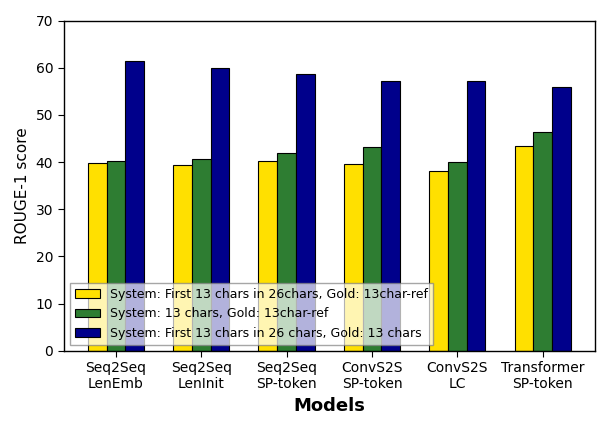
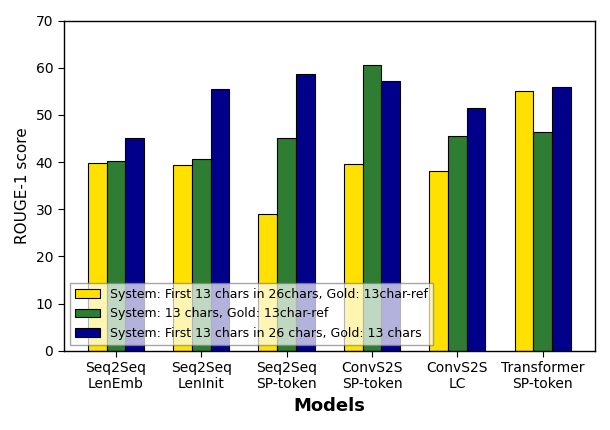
System: First 13 chars in 26 chars, Gold: 13 chars/Seq2Seq LenEmb: 61.4 -> 45.0
System: First 13 chars in 26 chars, Gold: 13 chars/Seq2Seq LenInit: 59.9 -> 55.5
System: First 13 chars in 26chars, Gold: 13char-ref/Seq2Seq SP-token: 40.2 -> 29.0
System: 13 chars, Gold: 13char-ref/Seq2Seq SP-token: 42.0 -> 45.0
System: 13 chars, Gold: 13char-ref/ConvS2S SP-token: 43.1 -> 60.5
System: 13 chars, Gold: 13char-ref/ConvS2S LC: 40.0 -> 45.5
System: First 13 chars in 26 chars, Gold: 13 chars/ConvS2S LC: 57.1 -> 51.5
System: First 13 chars in 26chars, Gold: 13char-ref/Transformer SP-token: 43.4 -> 55.0
